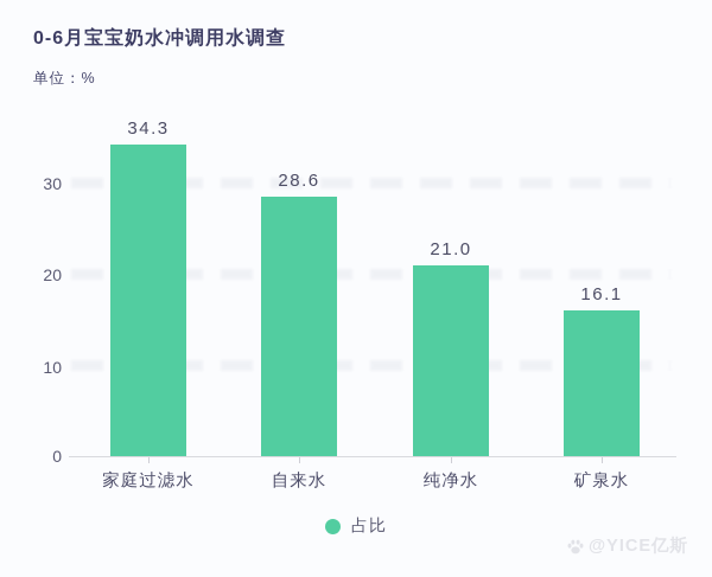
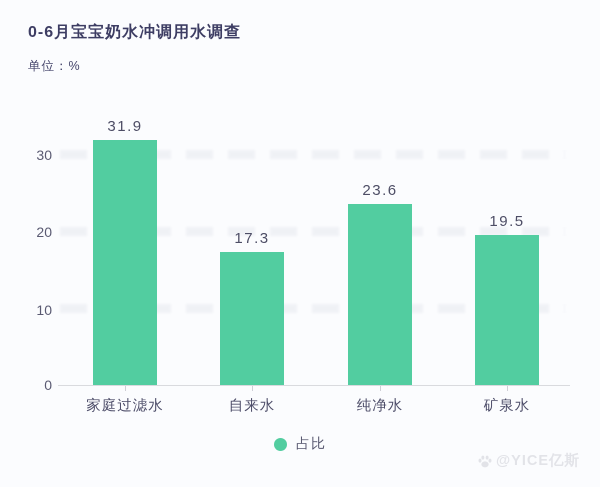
家庭过滤水: 34.3 -> 31.9
自来水: 28.6 -> 17.3
纯净水: 21.0 -> 23.6
矿泉水: 16.1 -> 19.5
